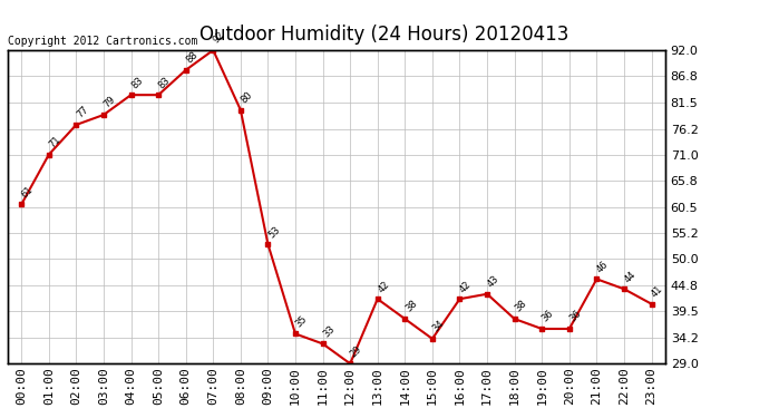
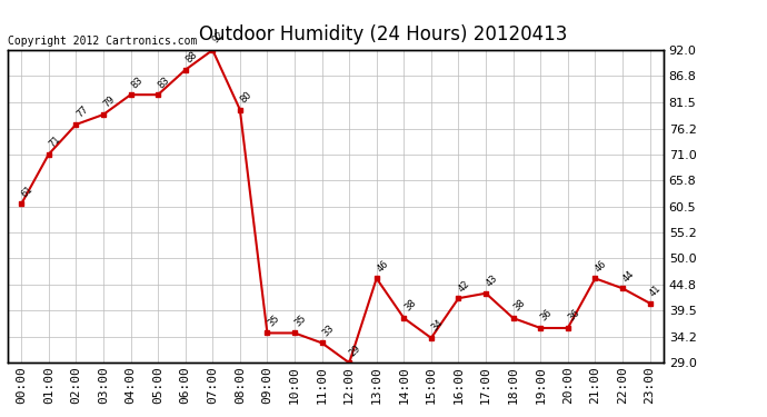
09:00: 53 -> 35
13:00: 42 -> 46
